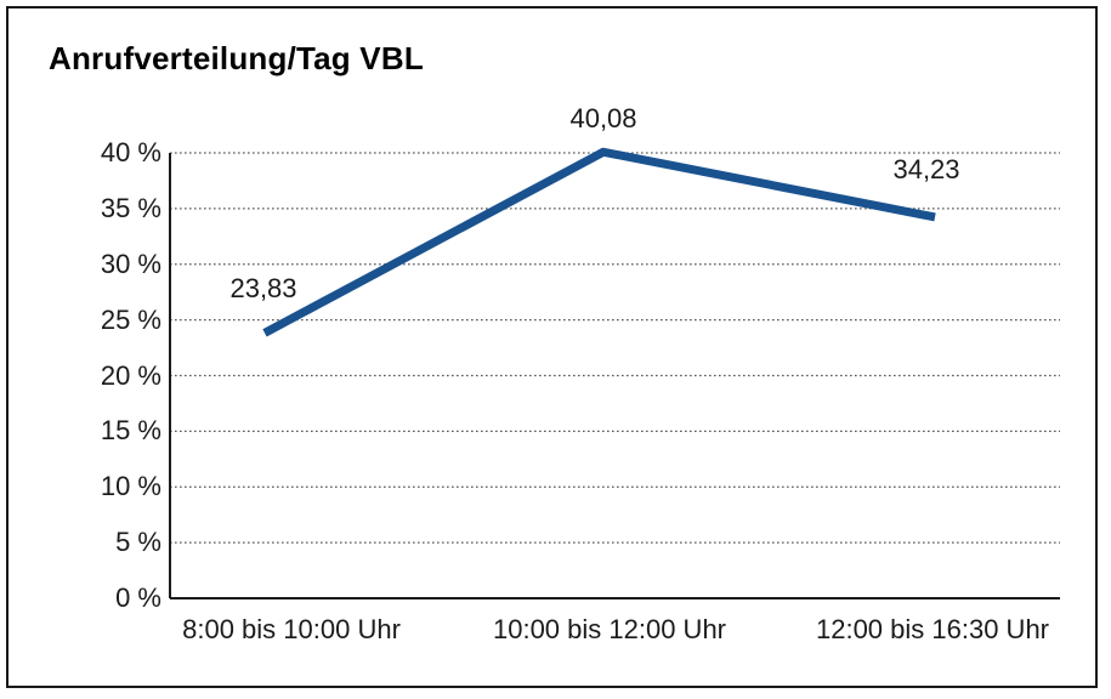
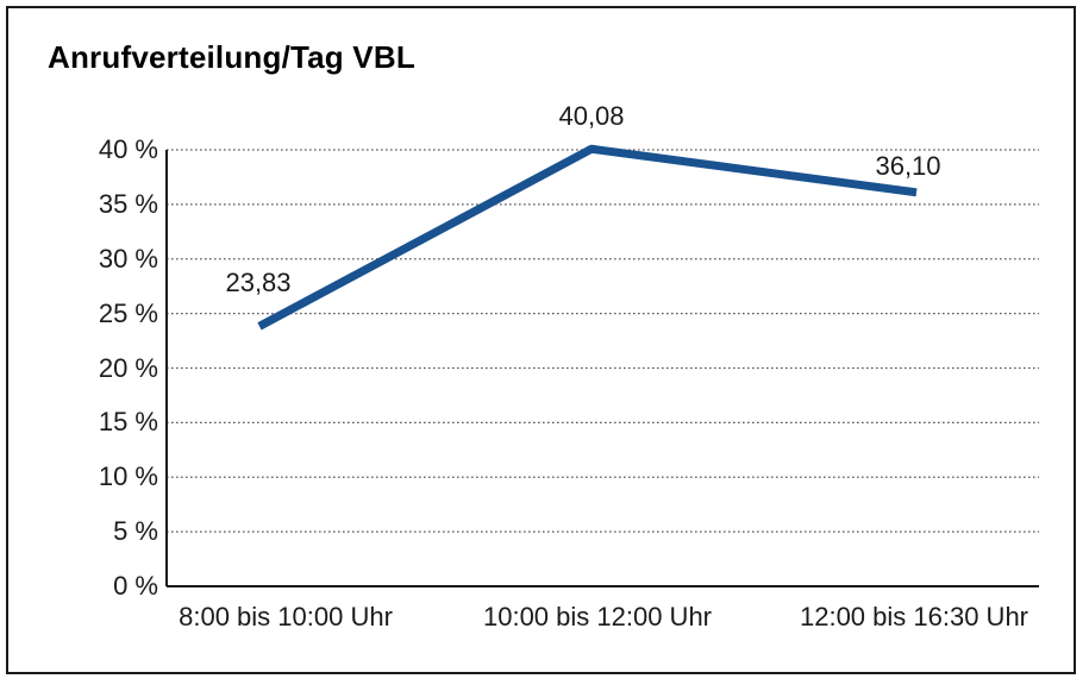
12:00 bis 16:30 Uhr: 34,23 -> 36,10
